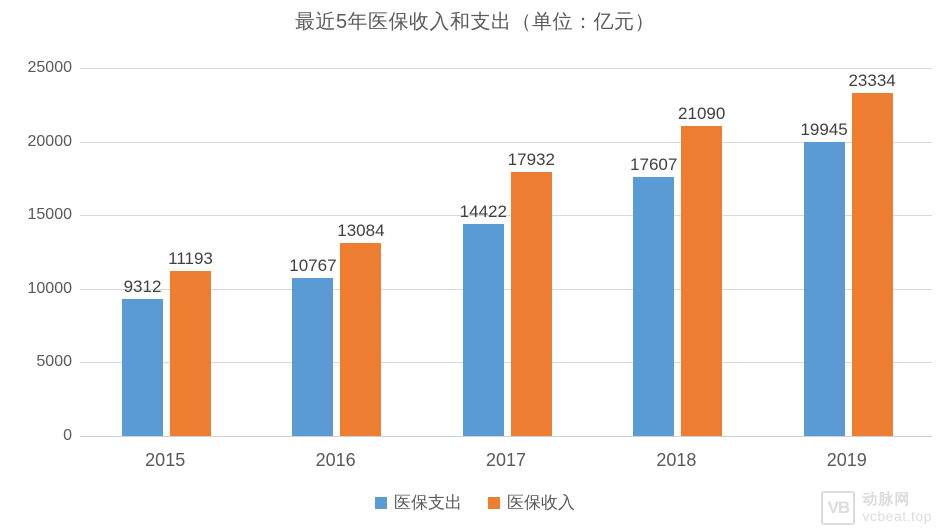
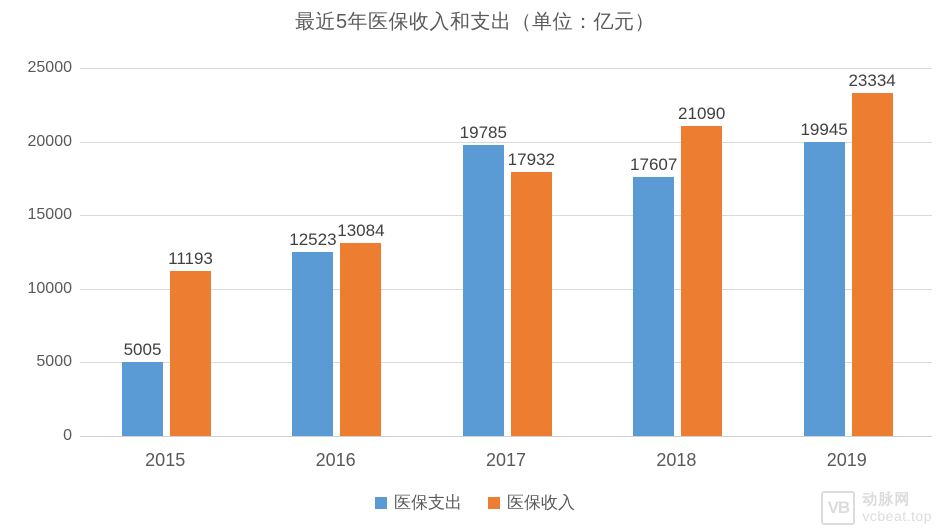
医保支出/2015: 9312 -> 5005
医保支出/2016: 10767 -> 12523
医保支出/2017: 14422 -> 19785
